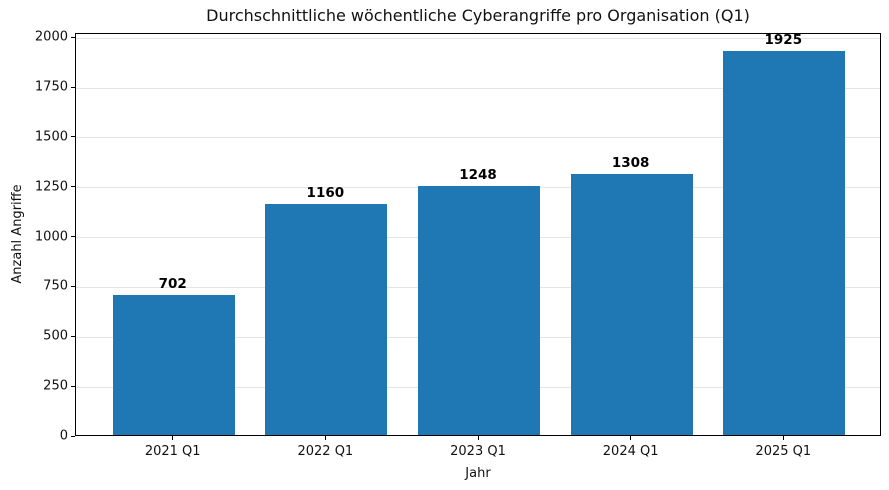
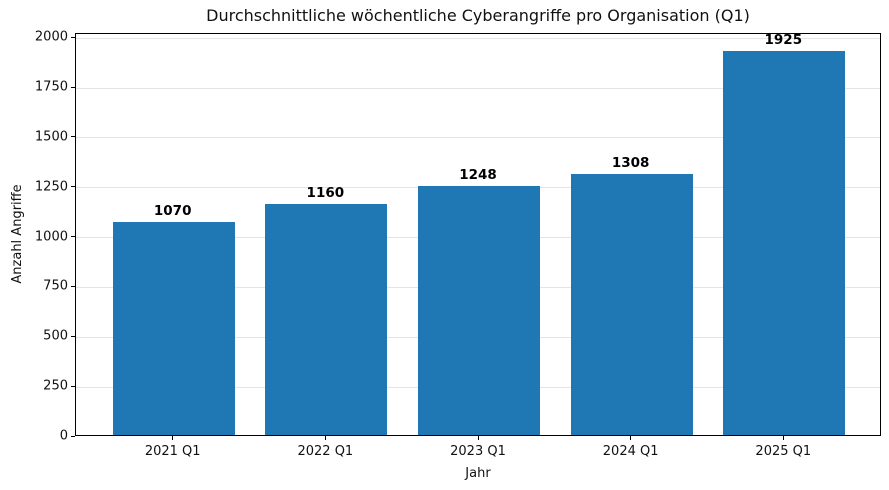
2021 Q1: 702 -> 1070
